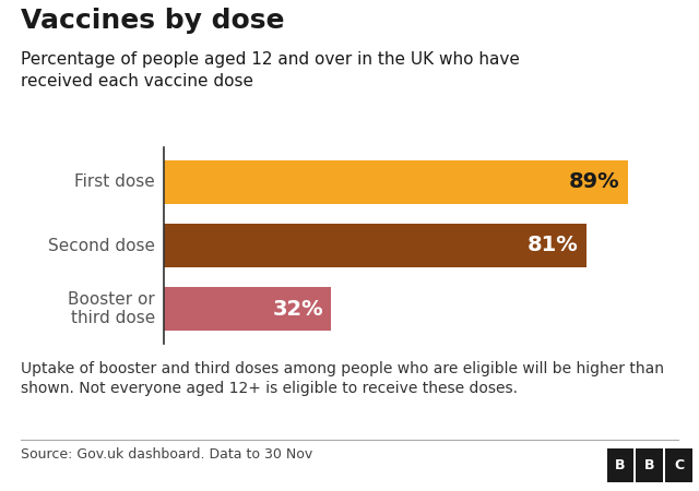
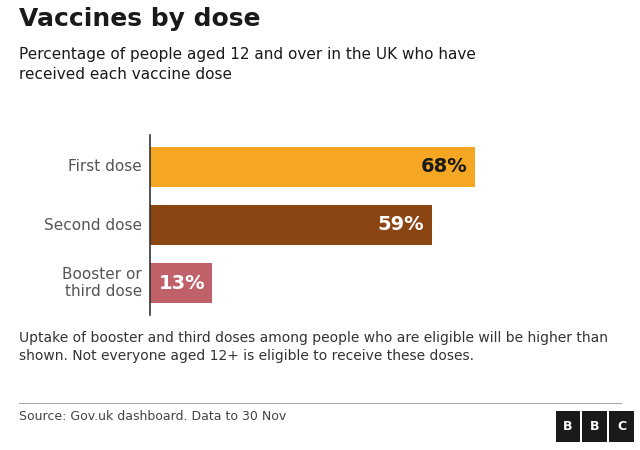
First dose: 89% -> 68%
Second dose: 81% -> 59%
Booster or third dose: 32% -> 13%
